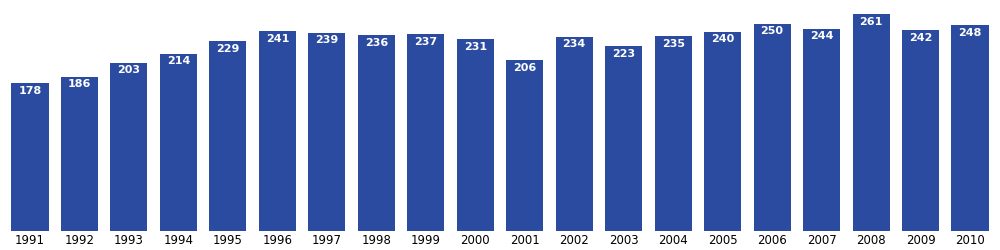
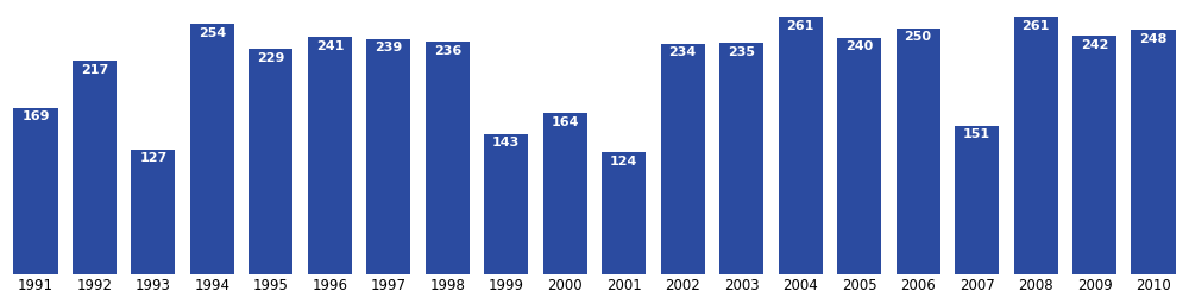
1991: 178 -> 169
1992: 186 -> 217
1993: 203 -> 127
1994: 214 -> 254
1999: 237 -> 143
2000: 231 -> 164
2001: 206 -> 124
2003: 223 -> 235
2004: 235 -> 261
2007: 244 -> 151
